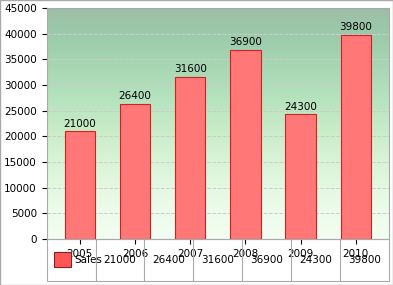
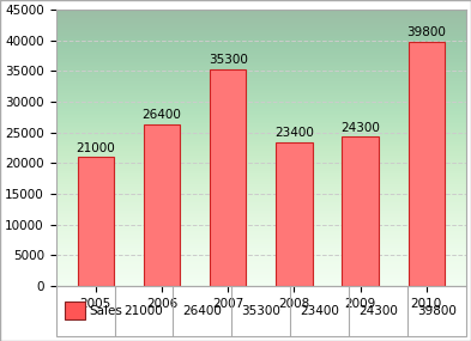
2007: 31600 -> 35300
2008: 36900 -> 23400
